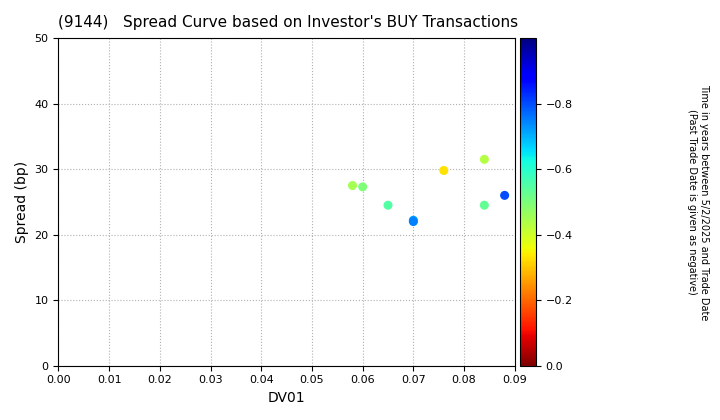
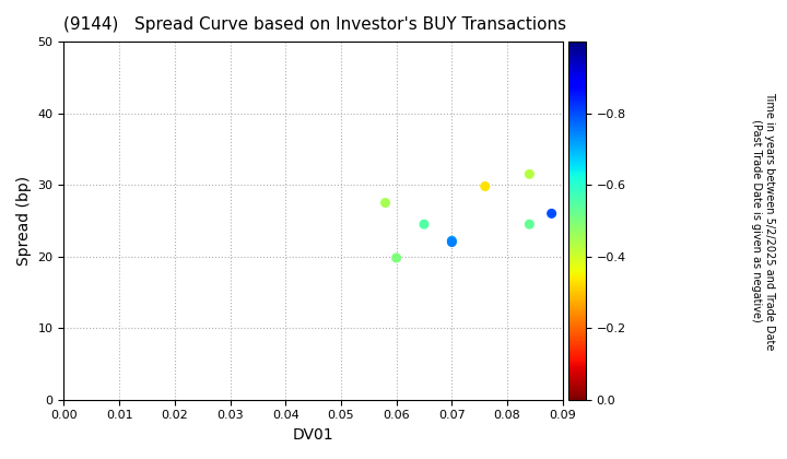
0.06: 27.3 -> 19.8
